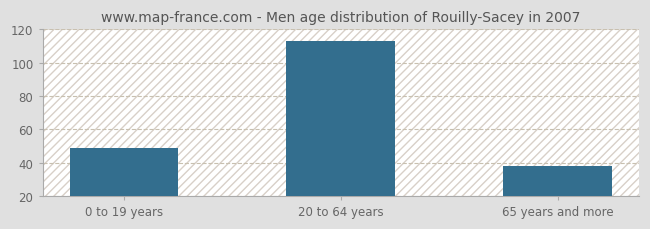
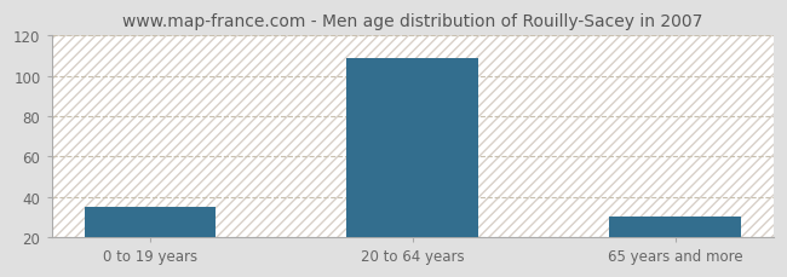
0 to 19 years: 49 -> 35
20 to 64 years: 113 -> 109
65 years and more: 38 -> 30
